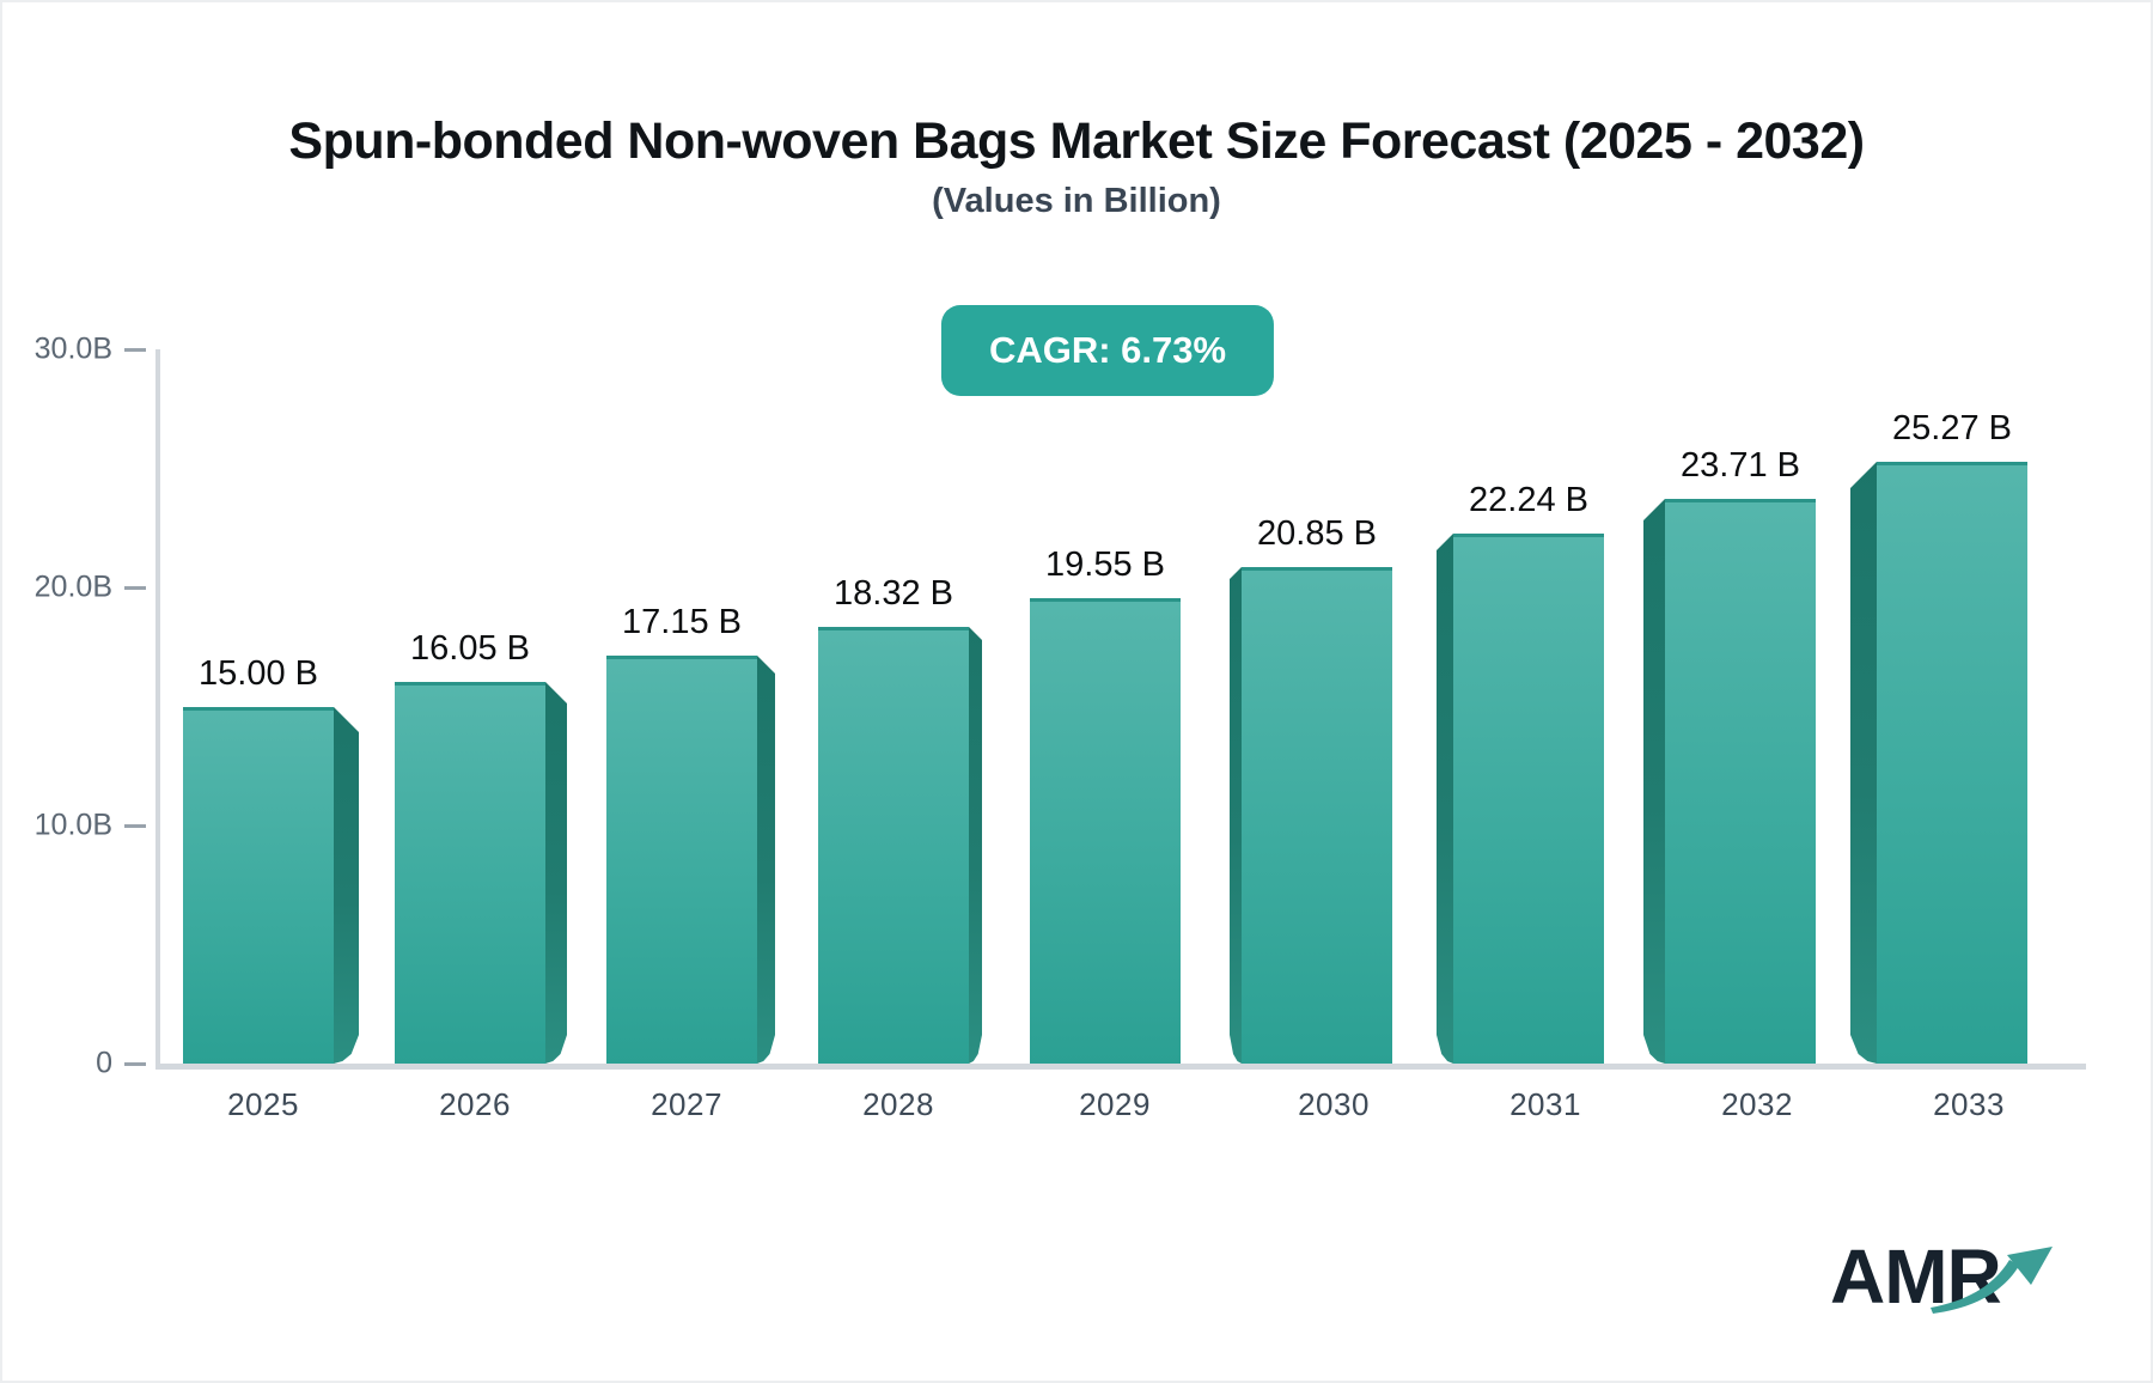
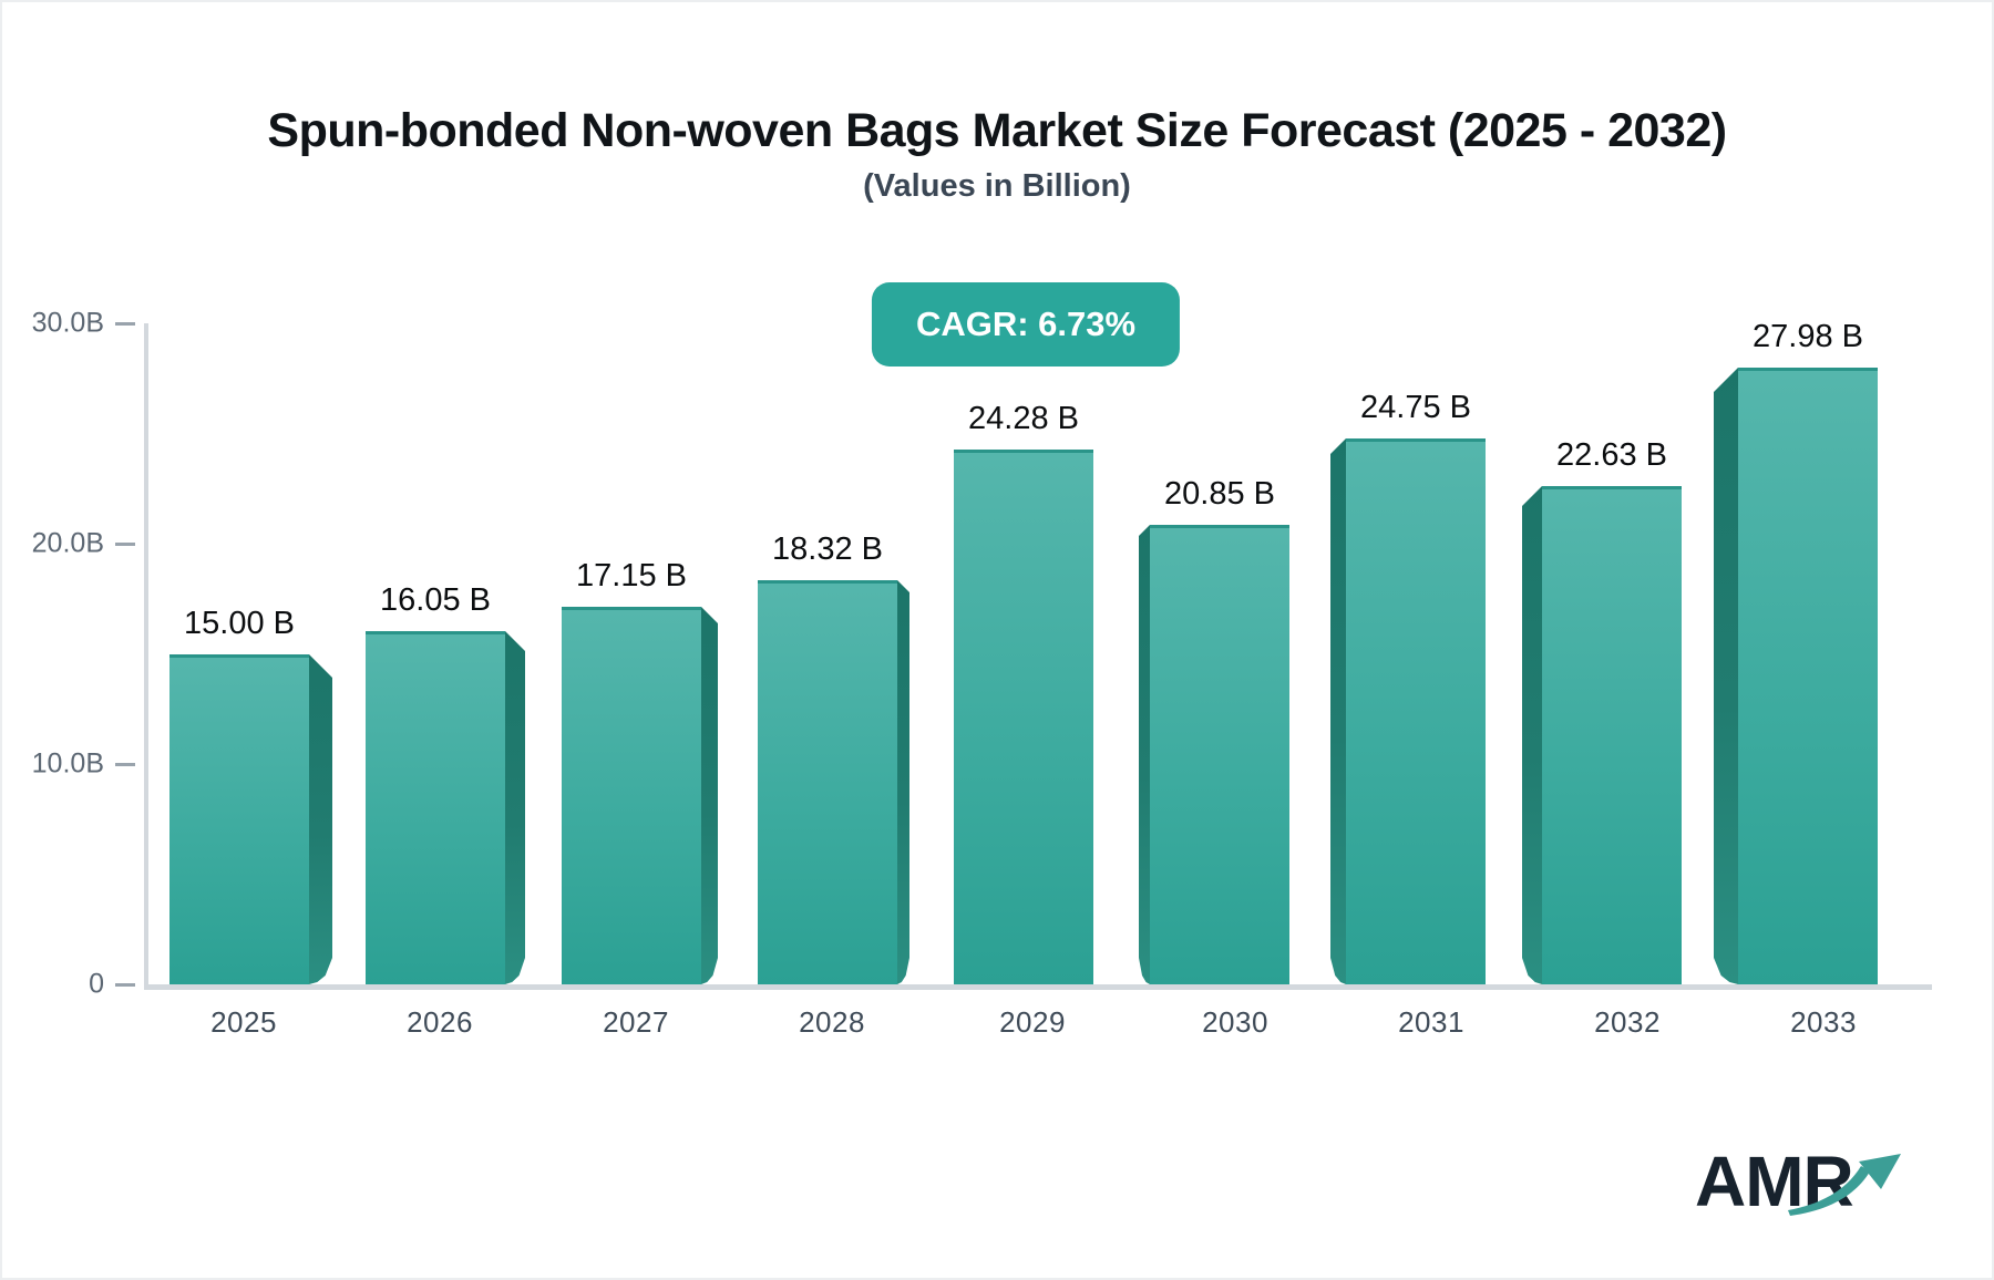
2029: 19.55 -> 24.28
2031: 22.24 -> 24.75
2032: 23.71 -> 22.63
2033: 25.27 -> 27.98
